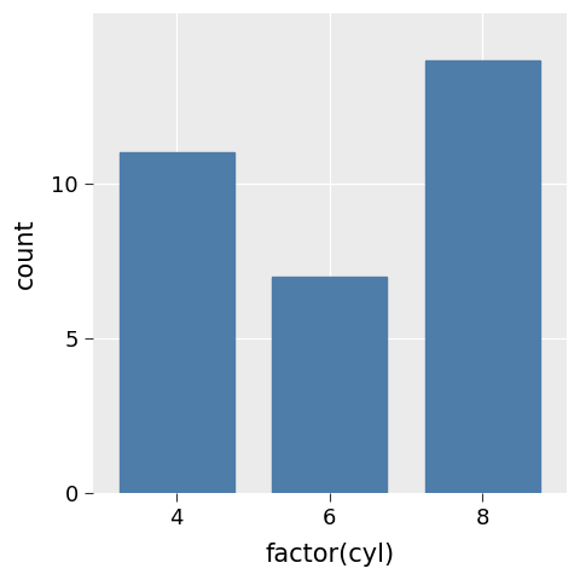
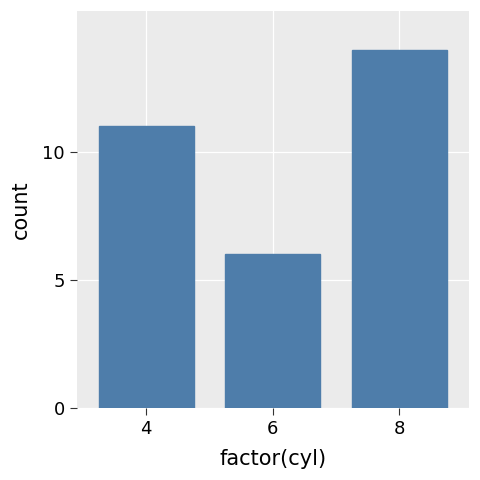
6: 7 -> 6
